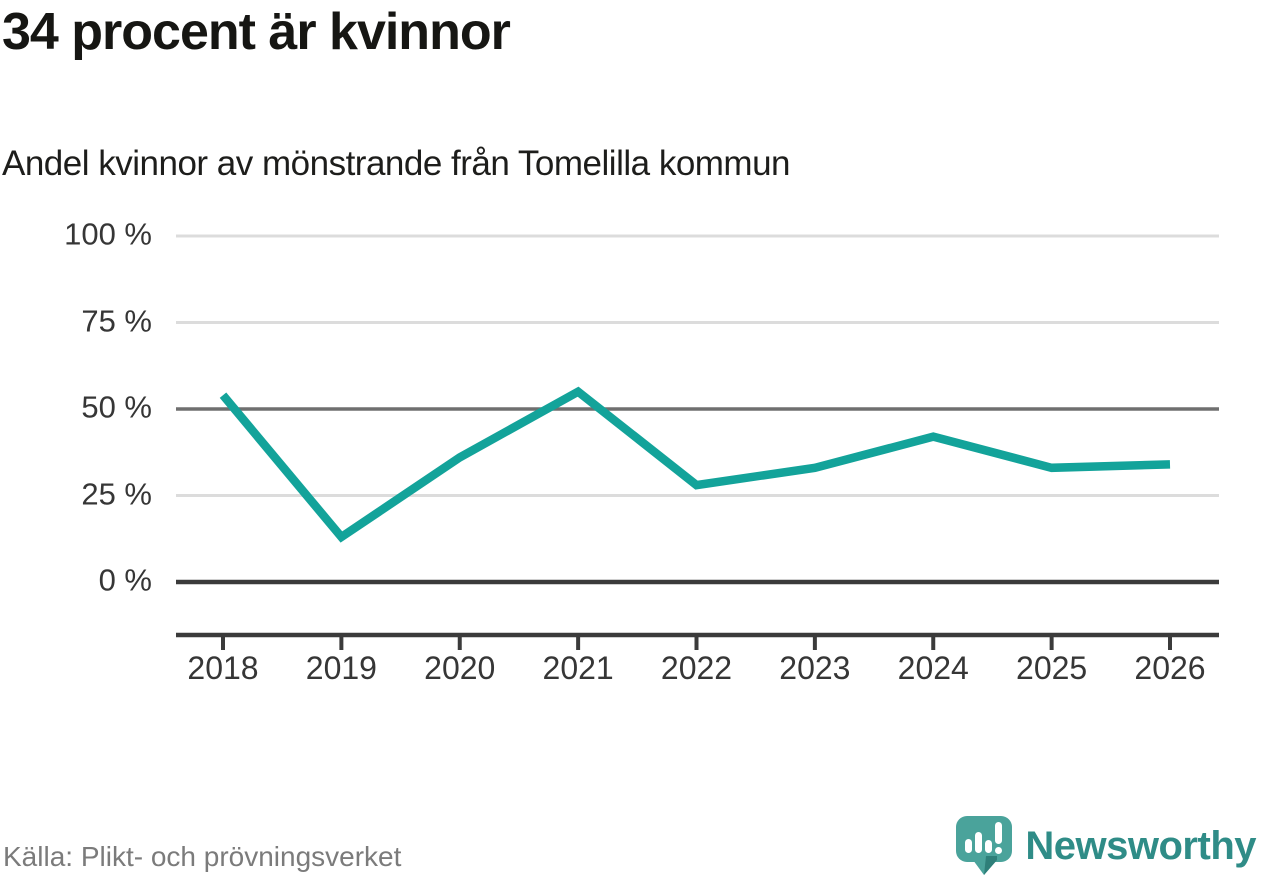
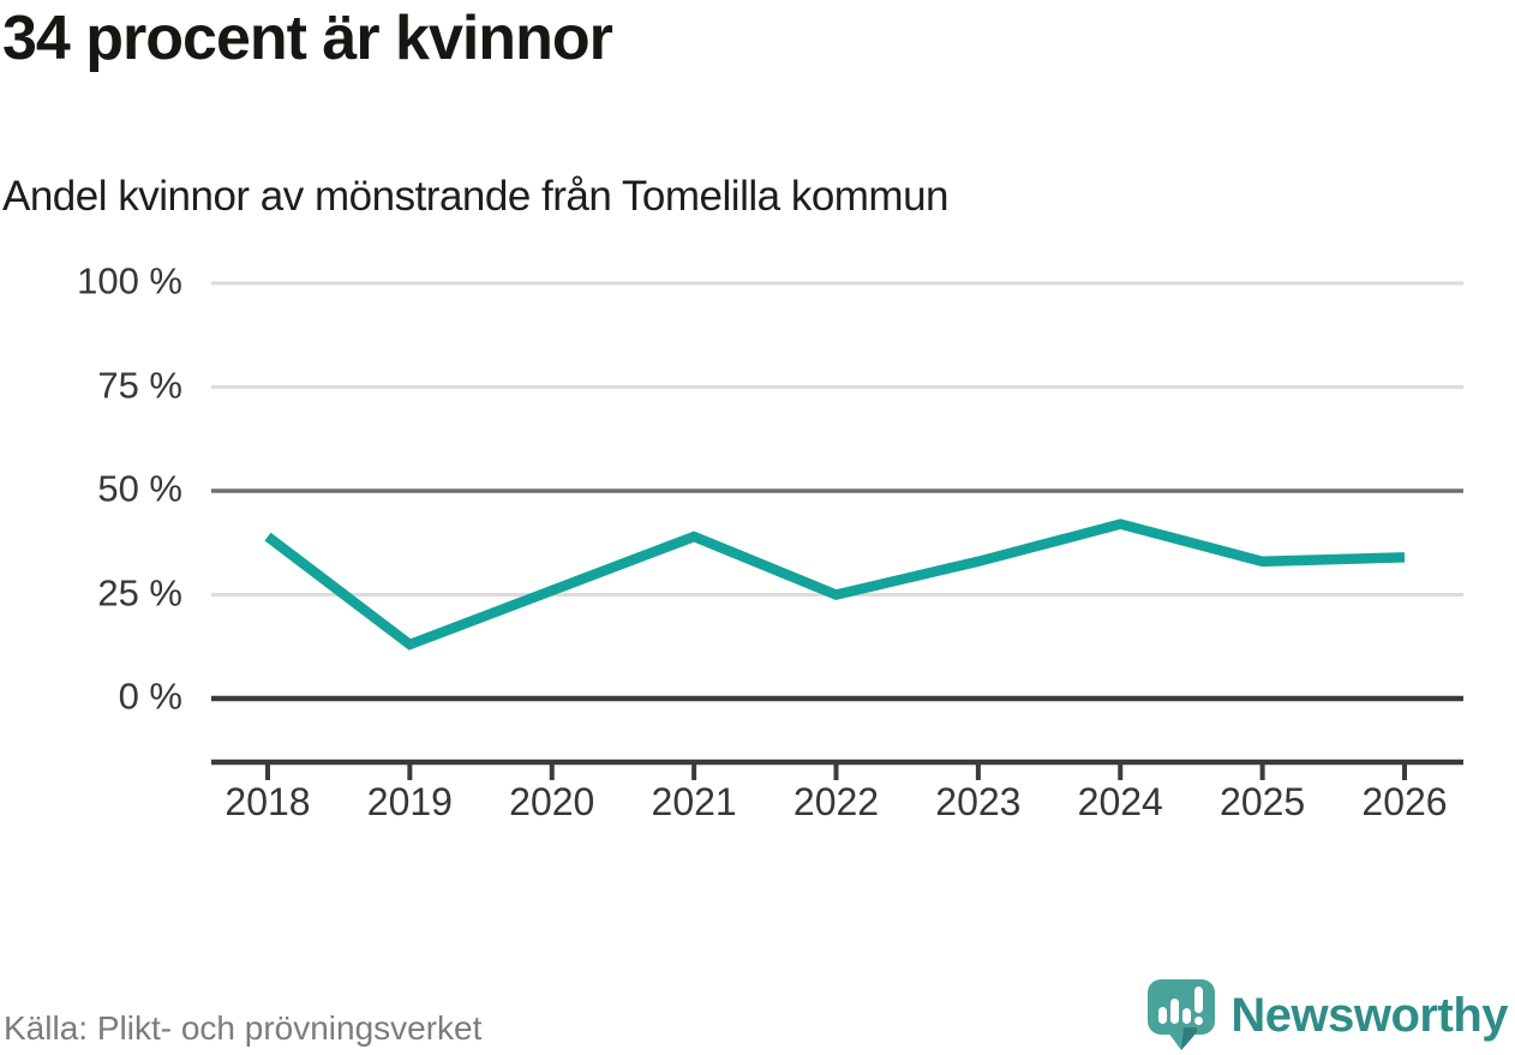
2018: 54% -> 39%
2020: 36% -> 26%
2021: 55% -> 39%
2022: 28% -> 25%
